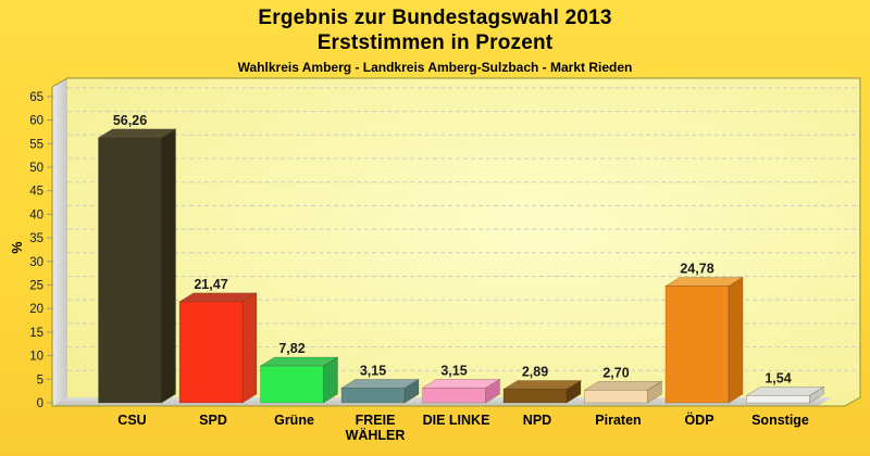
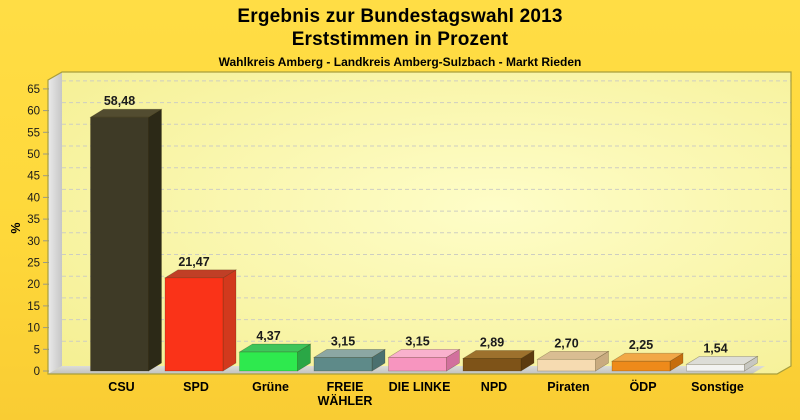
CSU: 56,26 -> 58,48
Grüne: 7,82 -> 4,37
ÖDP: 24,78 -> 2,25
